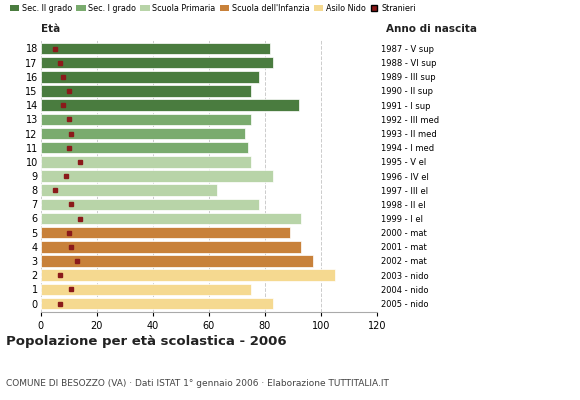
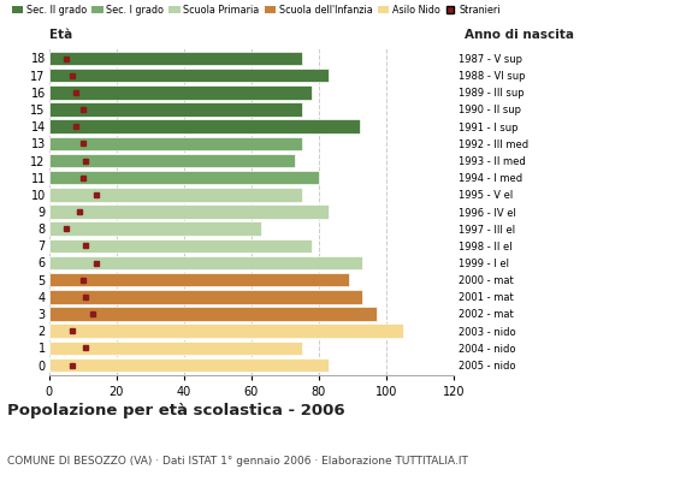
18: 82 -> 75
11: 74 -> 80
